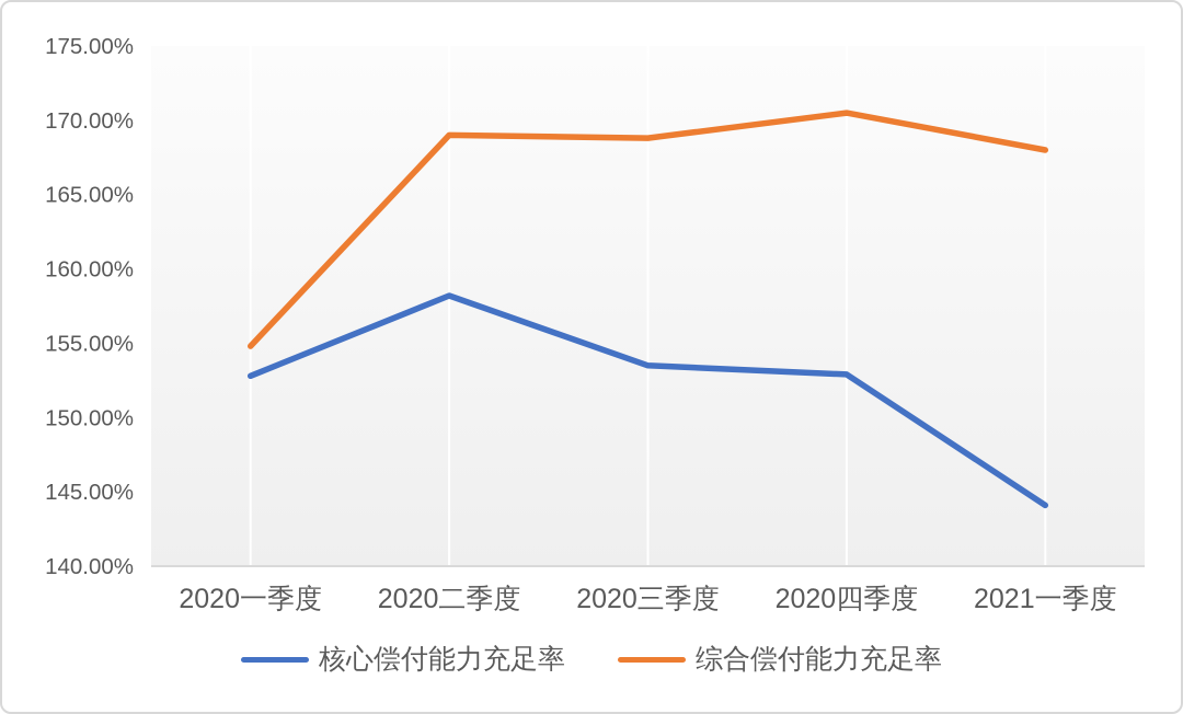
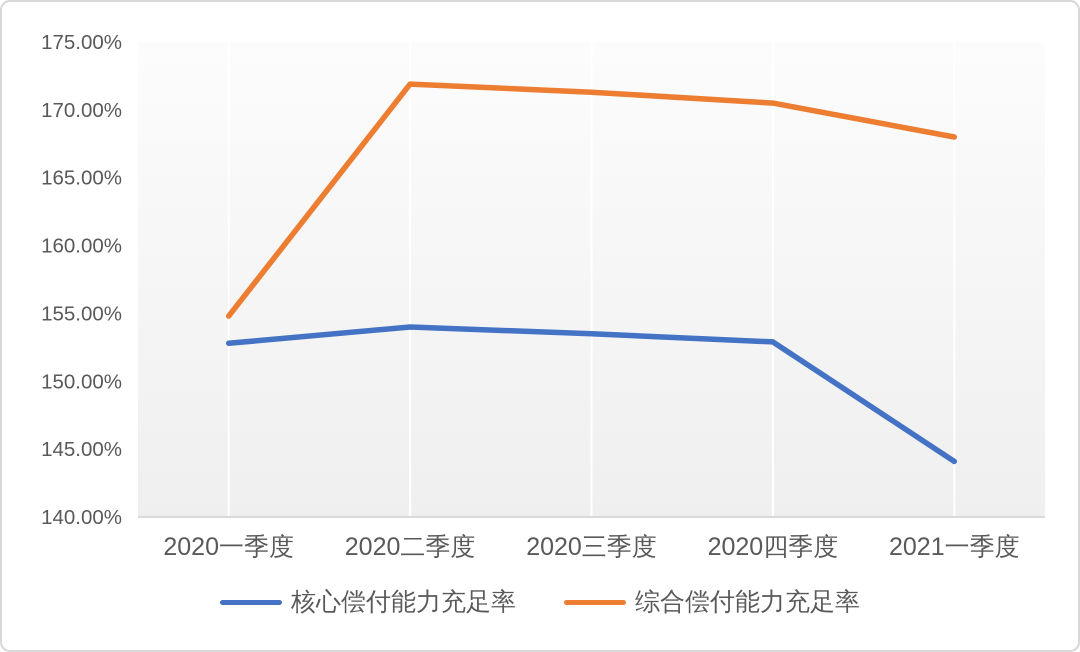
核心偿付能力充足率/2020二季度: 158.2% -> 154.0%
综合偿付能力充足率/2020二季度: 169.0% -> 171.9%
综合偿付能力充足率/2020三季度: 168.8% -> 171.3%
